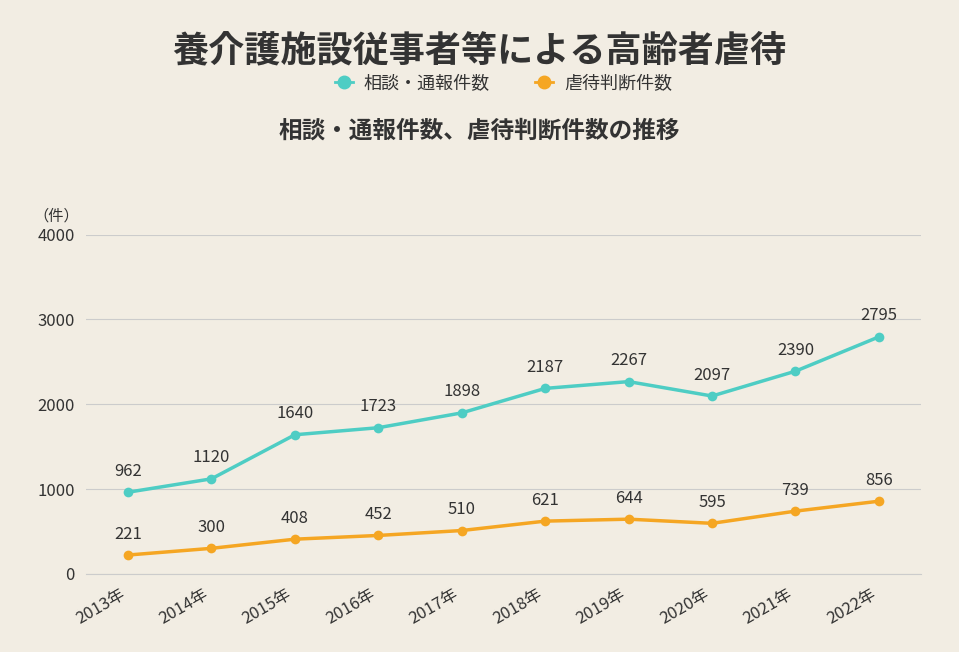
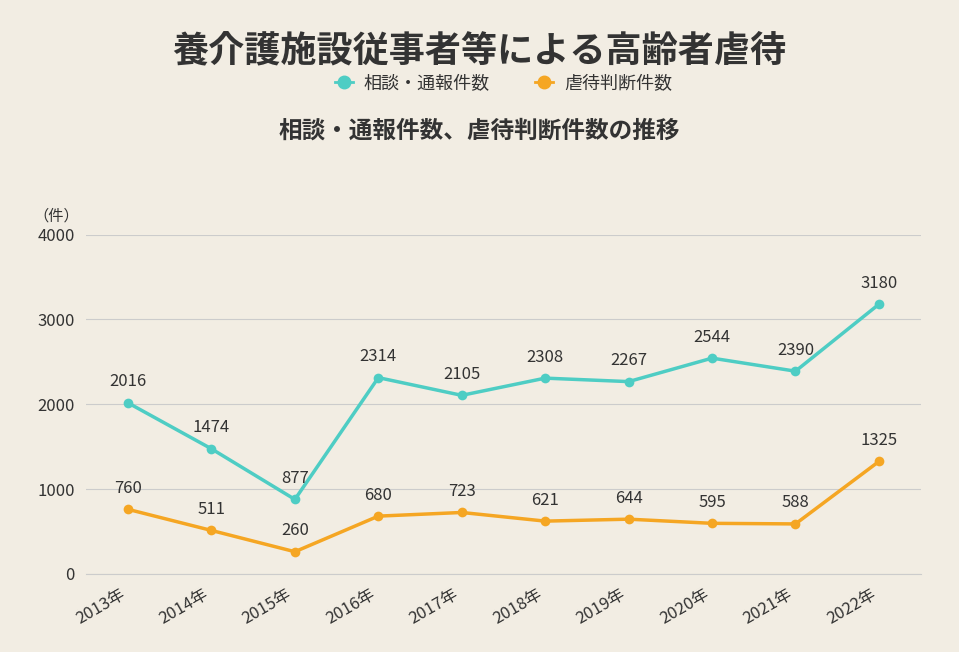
相談・通報件数/2013年: 962 -> 2016
虐待判断件数/2013年: 221 -> 760
相談・通報件数/2014年: 1120 -> 1474
虐待判断件数/2014年: 300 -> 511
相談・通報件数/2015年: 1640 -> 877
虐待判断件数/2015年: 408 -> 260
相談・通報件数/2016年: 1723 -> 2314
虐待判断件数/2016年: 452 -> 680
相談・通報件数/2017年: 1898 -> 2105
虐待判断件数/2017年: 510 -> 723
相談・通報件数/2018年: 2187 -> 2308
相談・通報件数/2020年: 2097 -> 2544
虐待判断件数/2021年: 739 -> 588
相談・通報件数/2022年: 2795 -> 3180
虐待判断件数/2022年: 856 -> 1325
